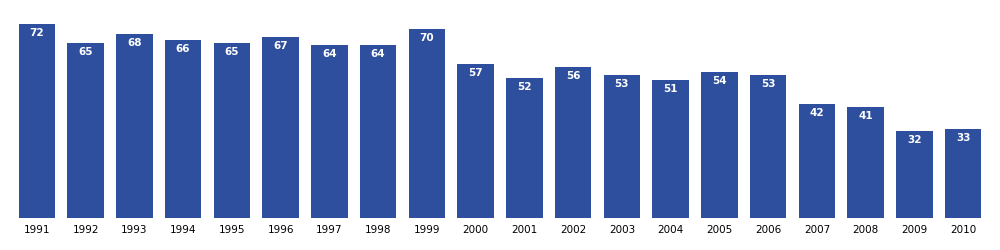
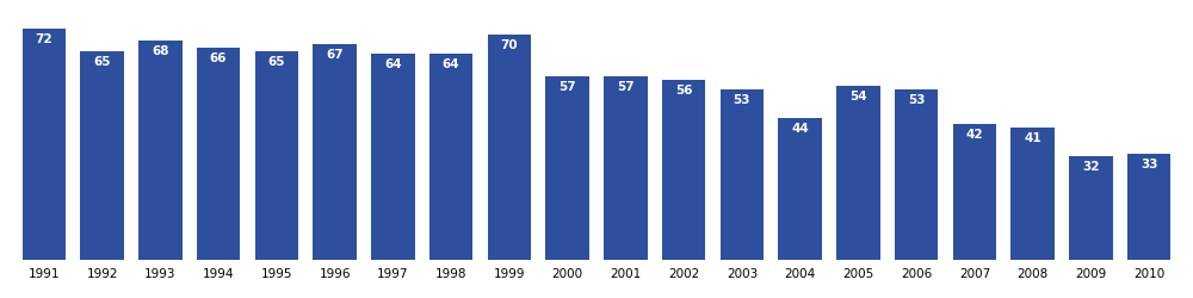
2001: 52 -> 57
2004: 51 -> 44
